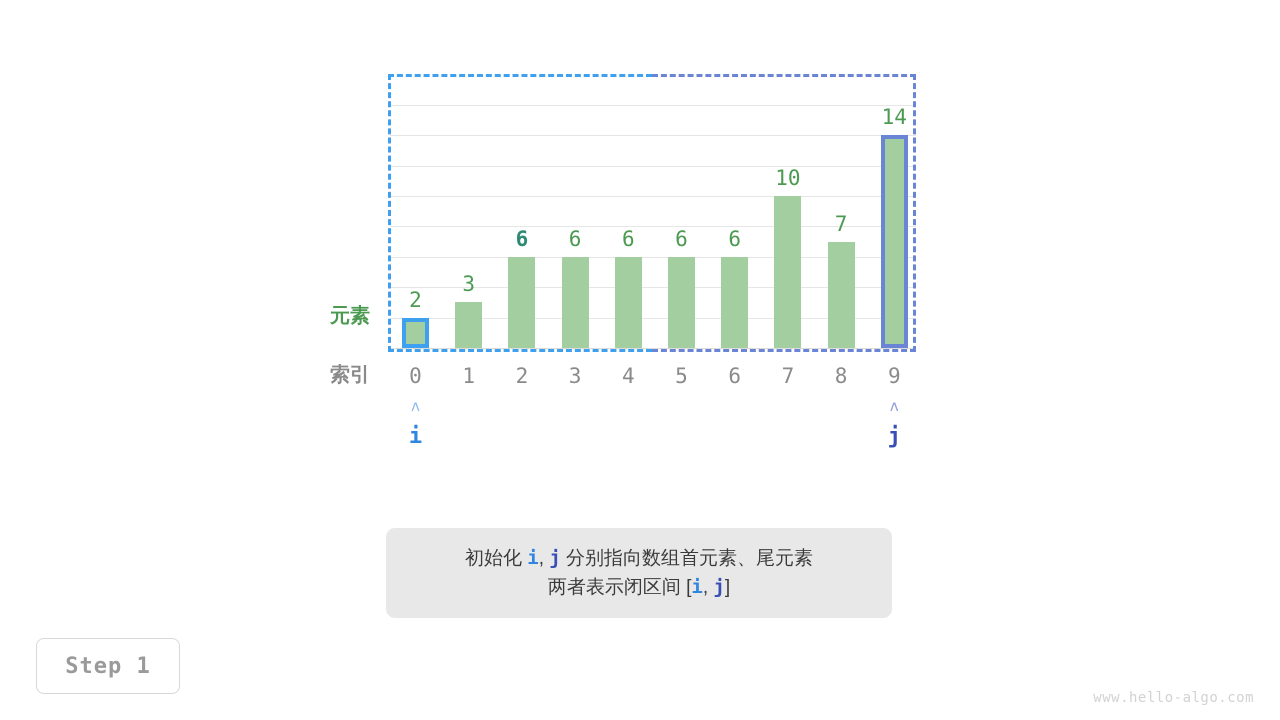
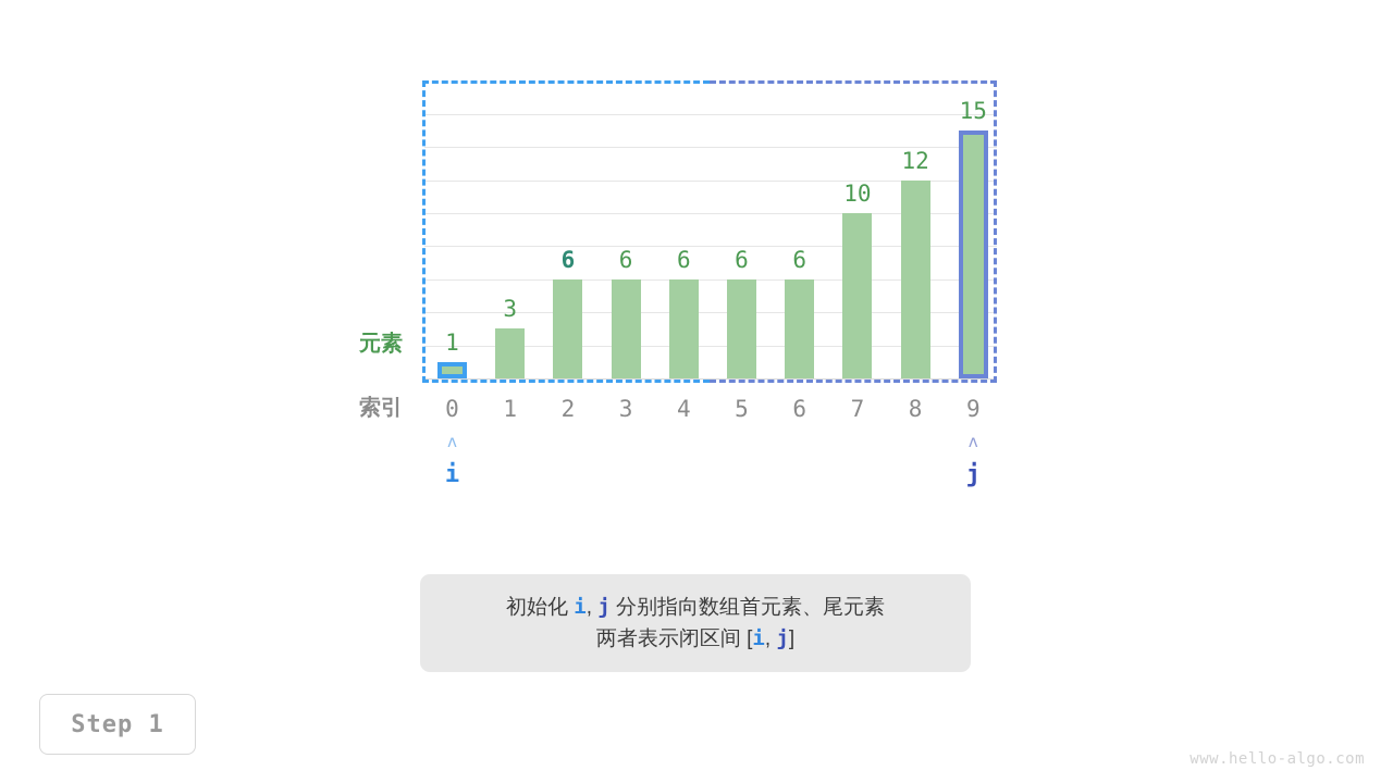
0: 2 -> 1
8: 7 -> 12
9: 14 -> 15
